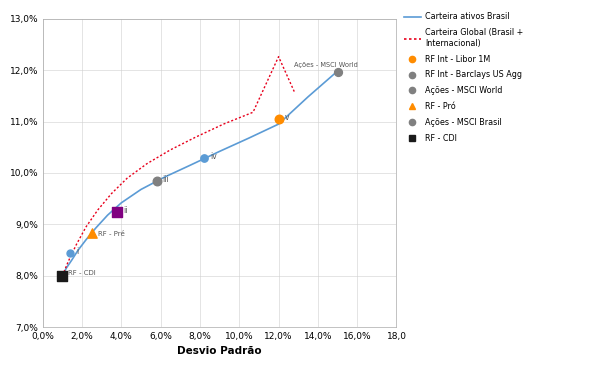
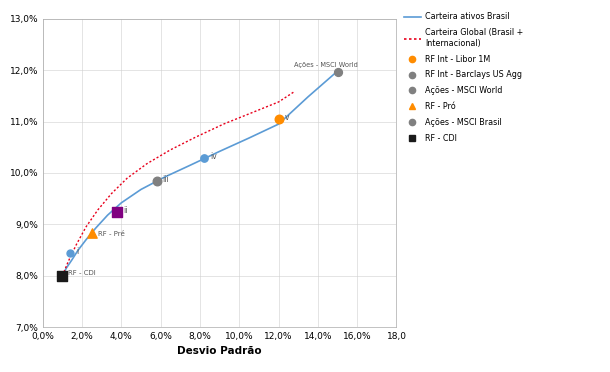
Carteira Global (Brasil + Internacional)/12,0%: 12,26% -> 11,38%
